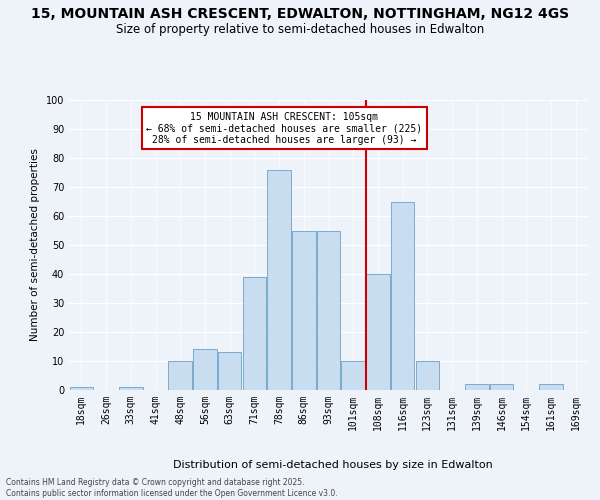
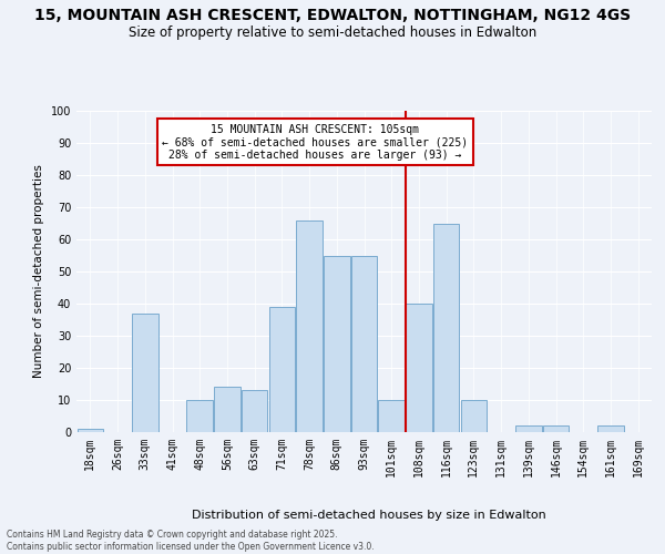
33sqm: 1 -> 37
78sqm: 76 -> 66
